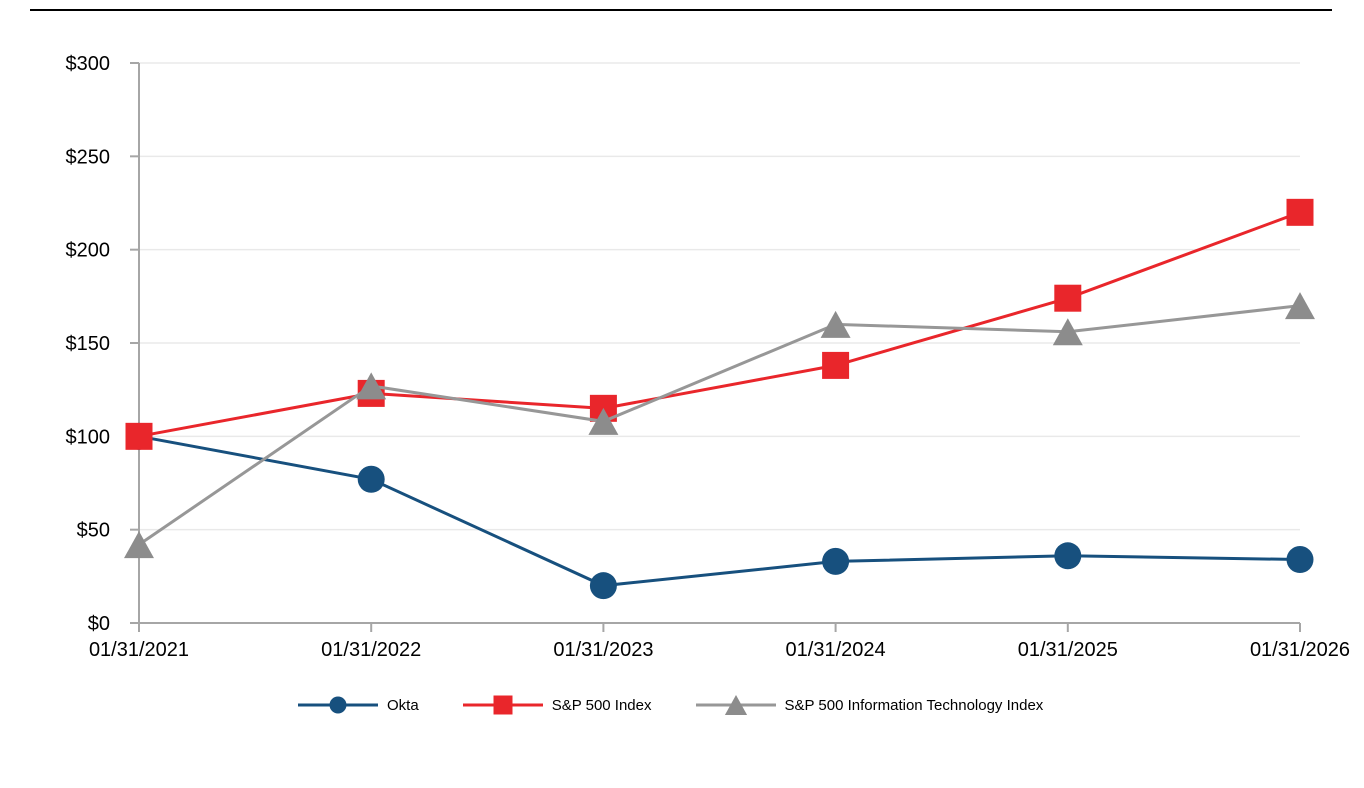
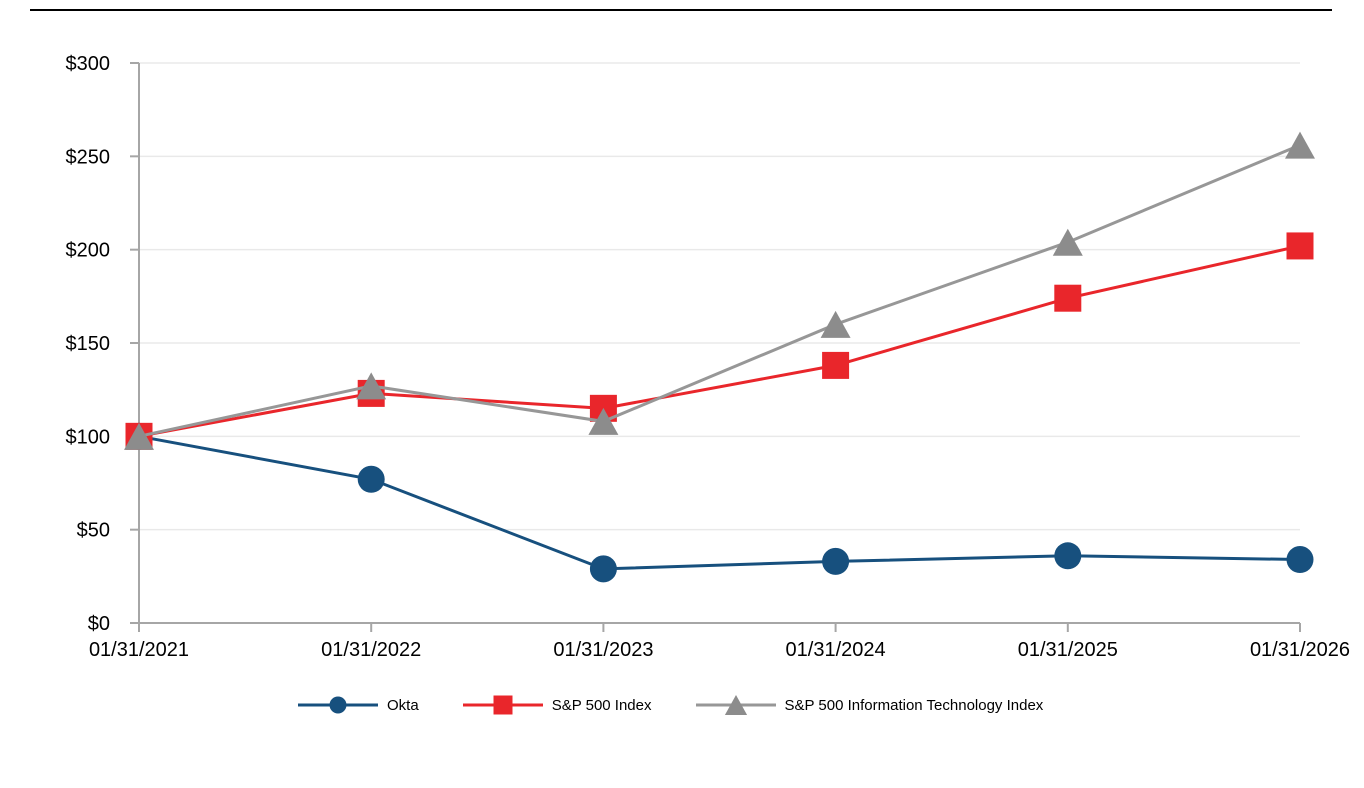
S&P 500 Information Technology Index/01/31/2021: $42 -> $100
Okta/01/31/2023: $20 -> $29
S&P 500 Information Technology Index/01/31/2025: $156 -> $204
S&P 500 Index/01/31/2026: $220 -> $202
S&P 500 Information Technology Index/01/31/2026: $170 -> $256
